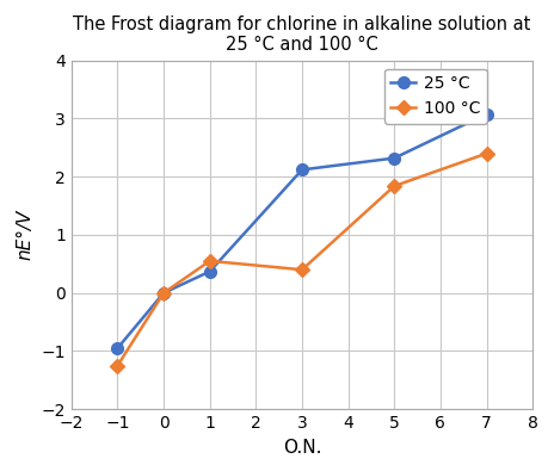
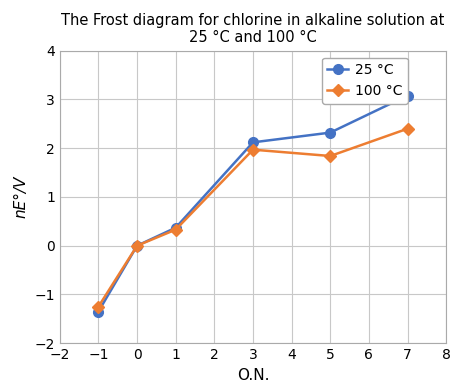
25 °C/−1: -0.95 -> -1.35
100 °C/1: 0.55 -> 0.33
100 °C/3: 0.40 -> 1.97
